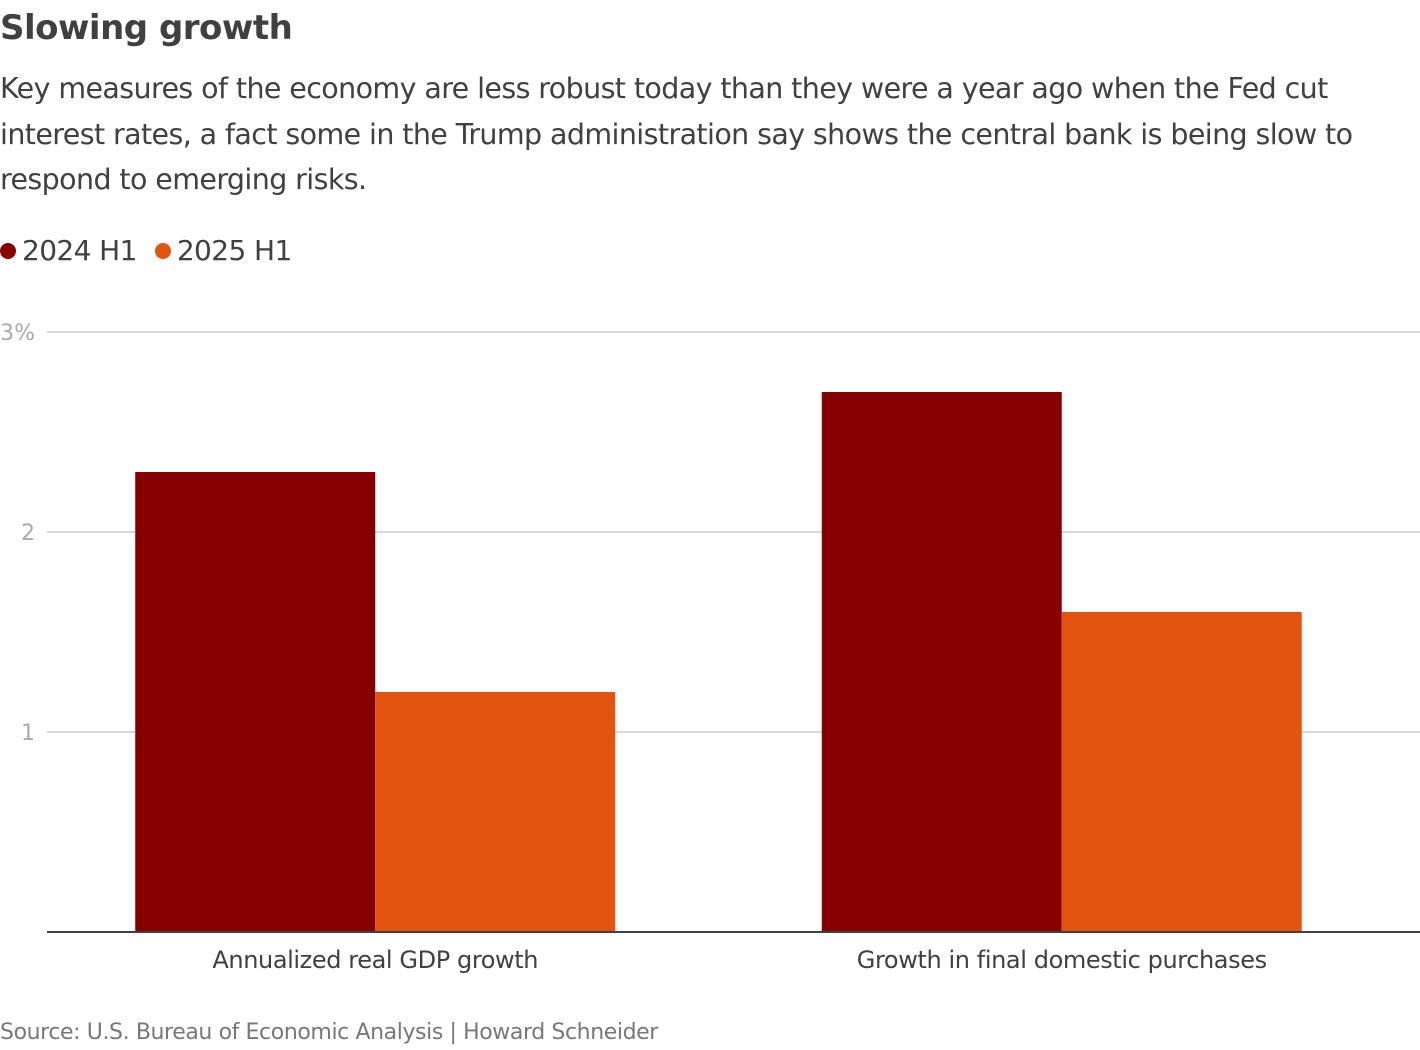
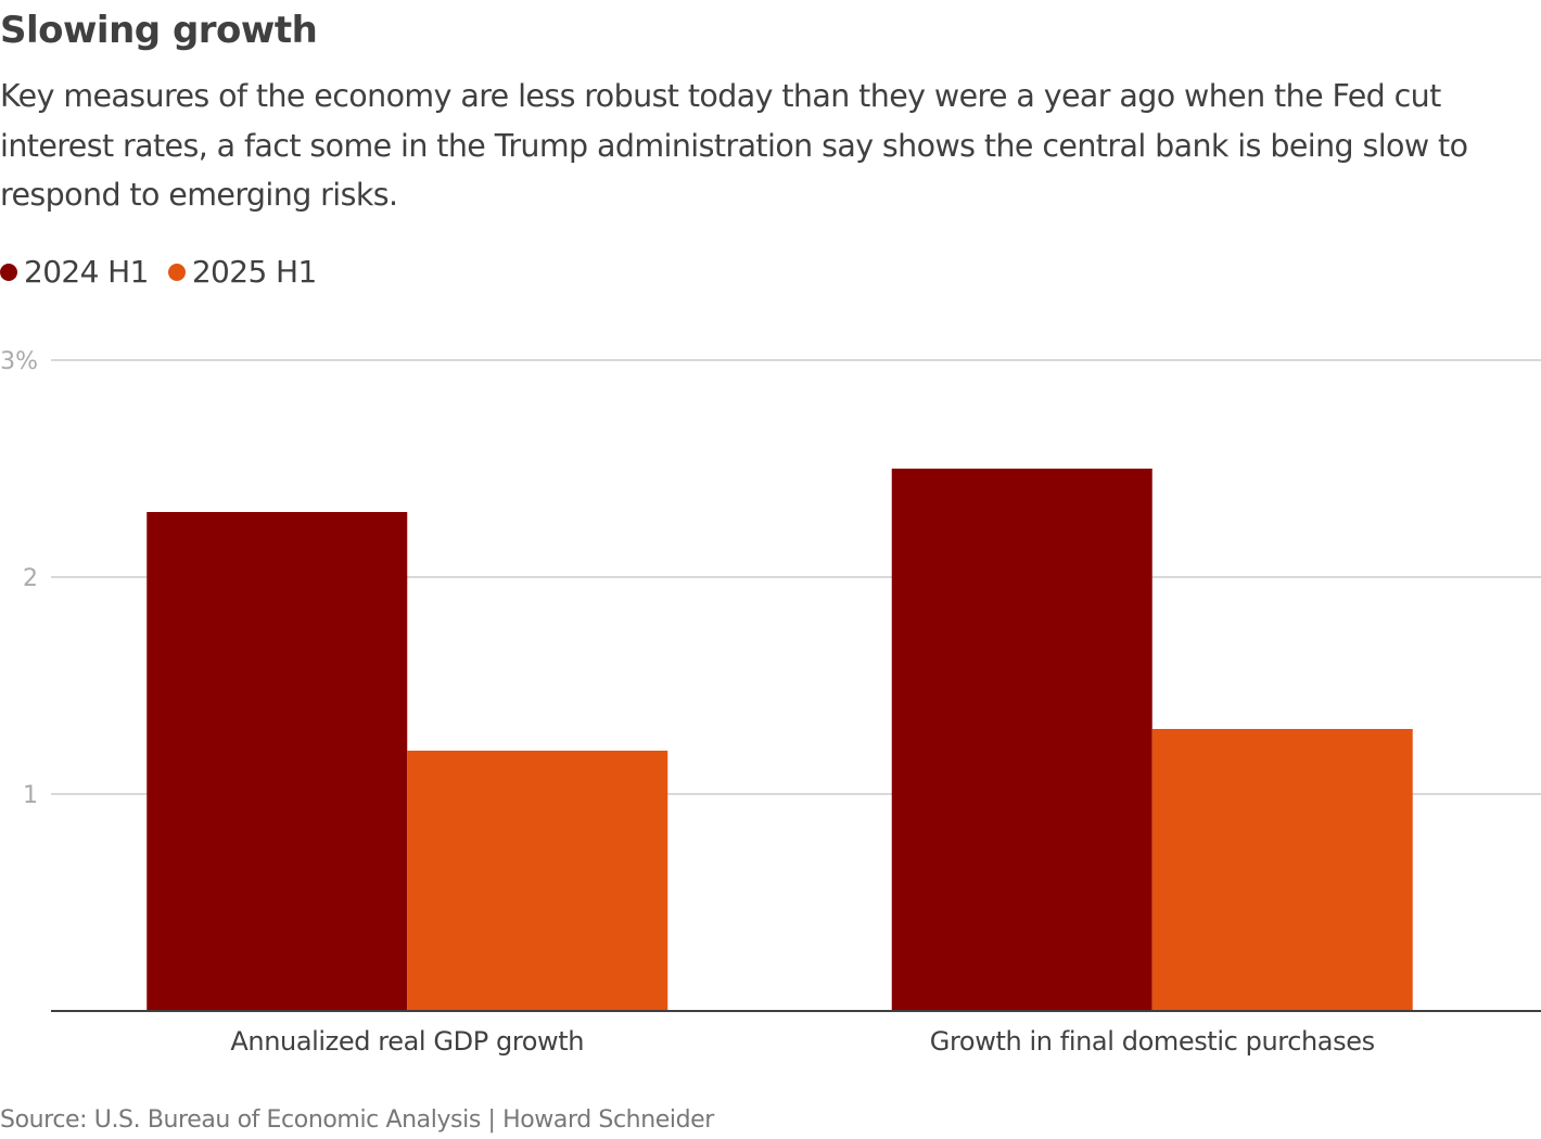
2024 H1/Growth in final domestic purchases: 2.7% -> 2.5%
2025 H1/Growth in final domestic purchases: 1.6% -> 1.3%
